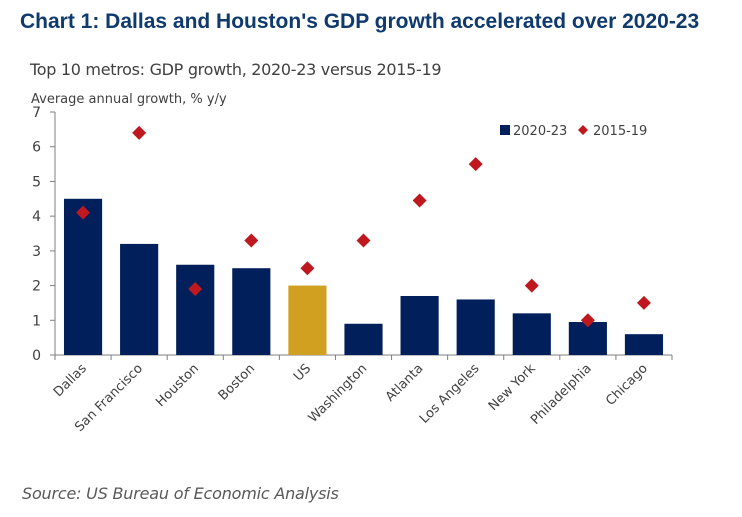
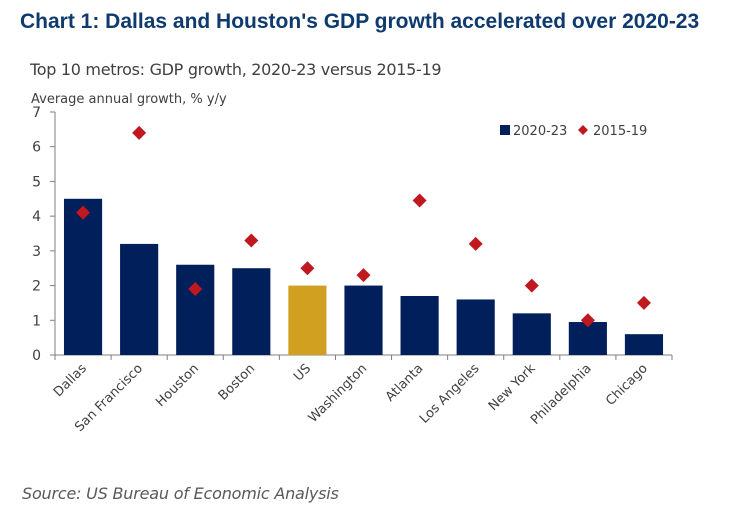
2020-23/Washington: 0.9 -> 2.0
2015-19/Washington: 3.3 -> 2.3
2015-19/Los Angeles: 5.5 -> 3.2
